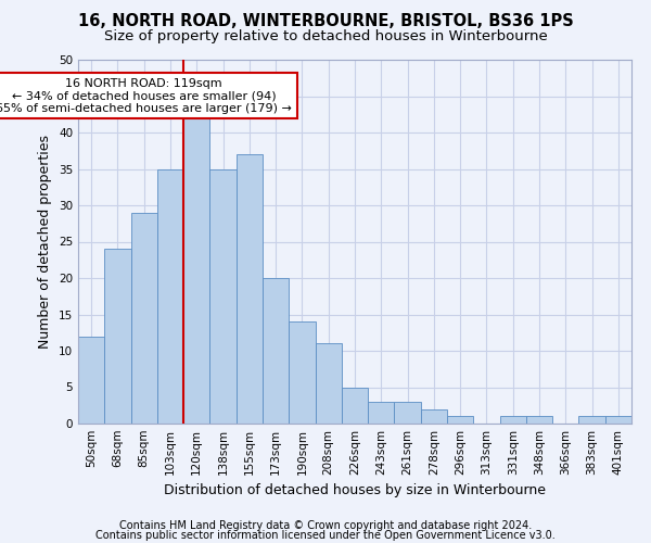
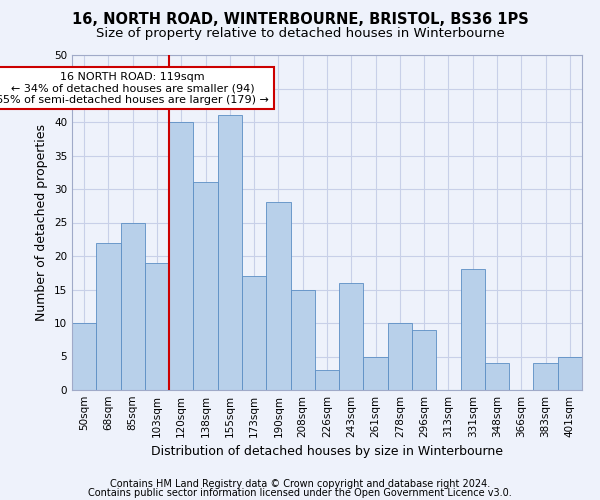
50sqm: 12 -> 10
68sqm: 24 -> 22
85sqm: 29 -> 25
103sqm: 35 -> 19
120sqm: 42 -> 40
138sqm: 35 -> 31
155sqm: 37 -> 41
173sqm: 20 -> 17
190sqm: 14 -> 28
208sqm: 11 -> 15
226sqm: 5 -> 3
243sqm: 3 -> 16
261sqm: 3 -> 5
278sqm: 2 -> 10
296sqm: 1 -> 9
331sqm: 1 -> 18
348sqm: 1 -> 4
383sqm: 1 -> 4
401sqm: 1 -> 5
